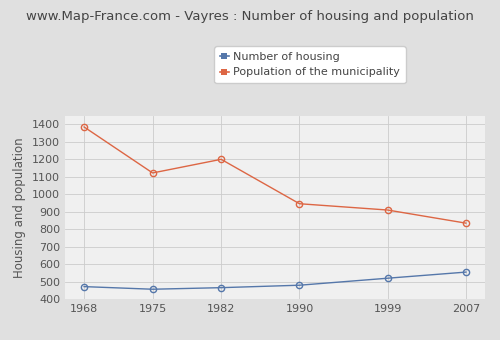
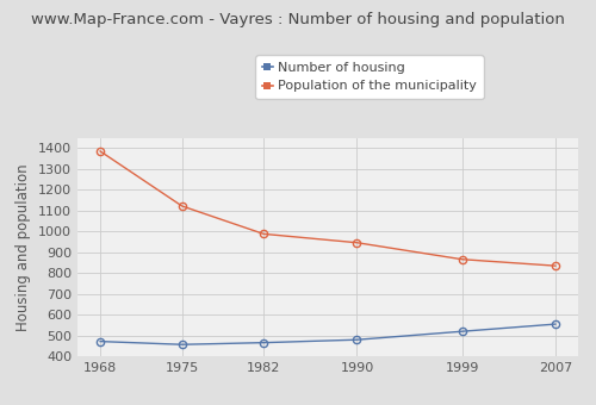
Population of the municipality/1982: 1200 -> 990
Population of the municipality/1999: 910 -> 870
